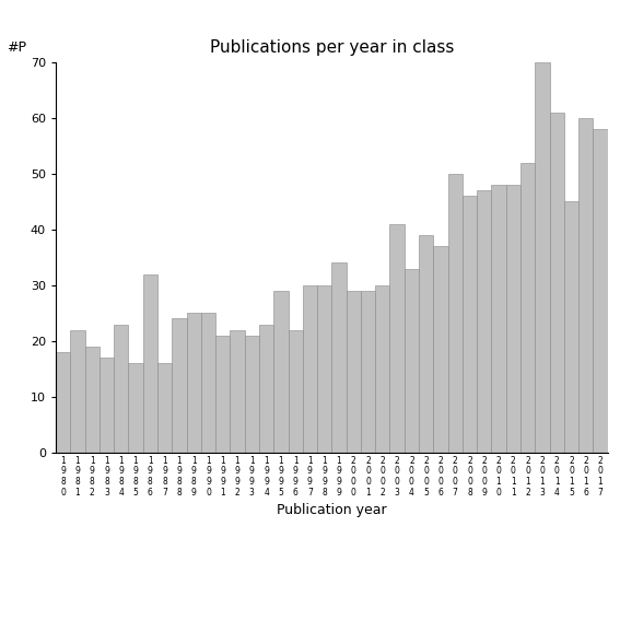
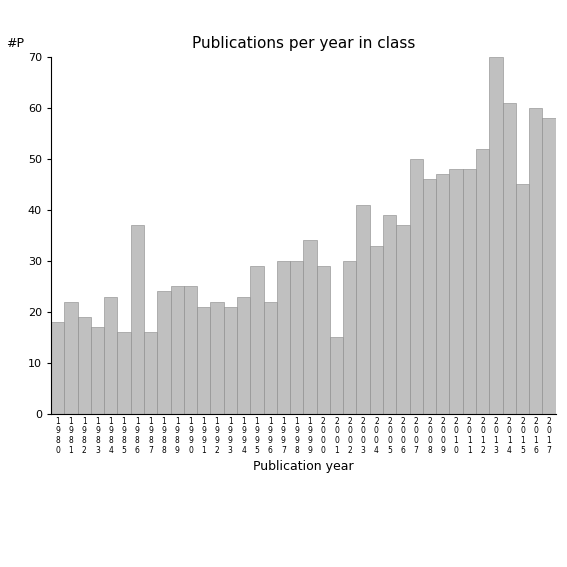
1 9 8 6: 32 -> 37
2 0 0 1: 29 -> 15
